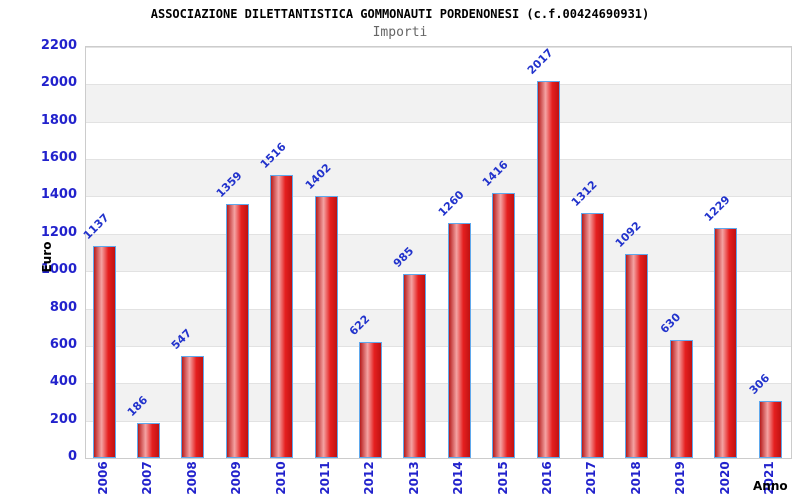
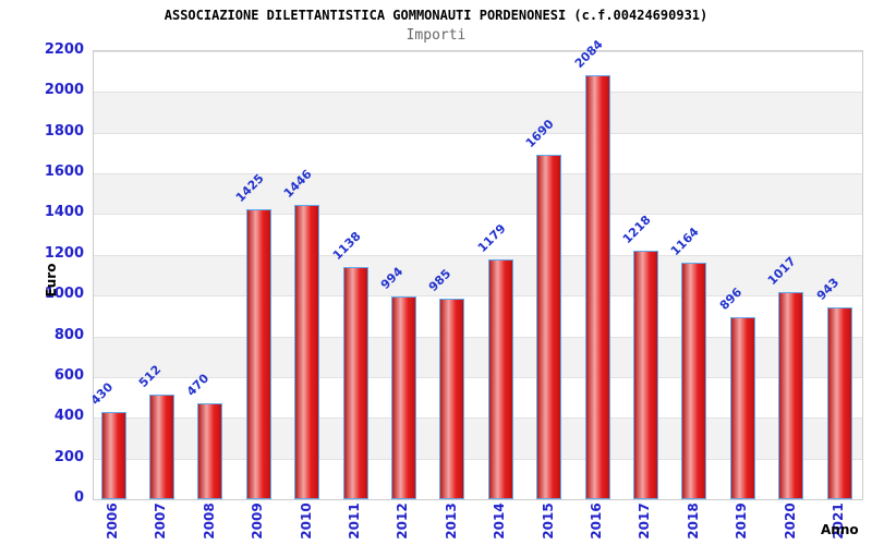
2006: 1137 -> 430
2007: 186 -> 512
2008: 547 -> 470
2009: 1359 -> 1425
2010: 1516 -> 1446
2011: 1402 -> 1138
2012: 622 -> 994
2014: 1260 -> 1179
2015: 1416 -> 1690
2016: 2017 -> 2084
2017: 1312 -> 1218
2018: 1092 -> 1164
2019: 630 -> 896
2020: 1229 -> 1017
2021: 306 -> 943
